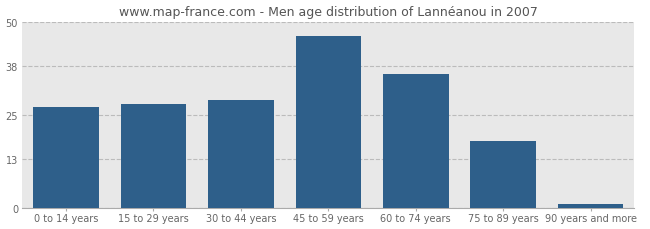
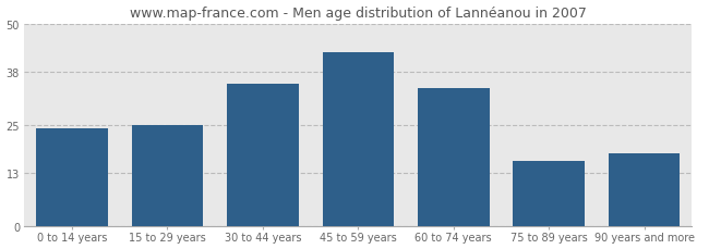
0 to 14 years: 27 -> 24
15 to 29 years: 28 -> 25
30 to 44 years: 29 -> 35
45 to 59 years: 46 -> 43
60 to 74 years: 36 -> 34
75 to 89 years: 18 -> 16
90 years and more: 1 -> 18
